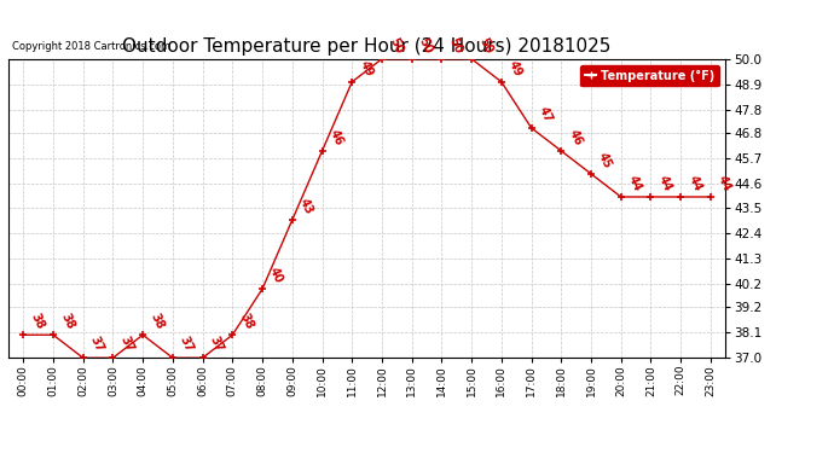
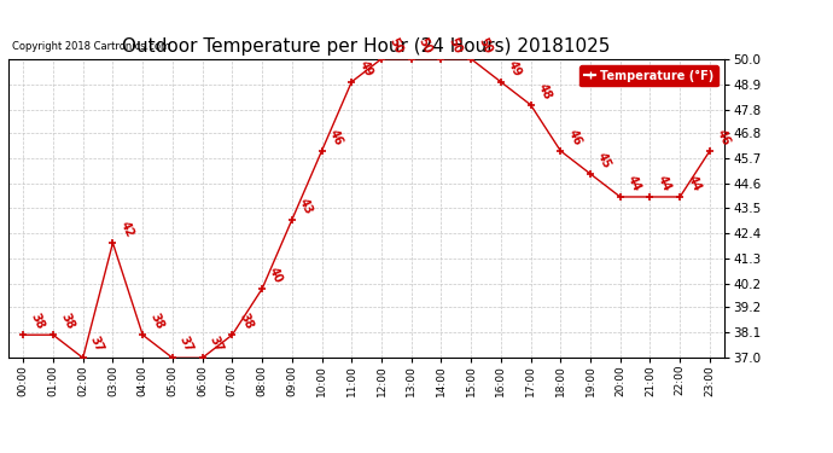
03:00: 37 -> 42
17:00: 47 -> 48
23:00: 44 -> 46
